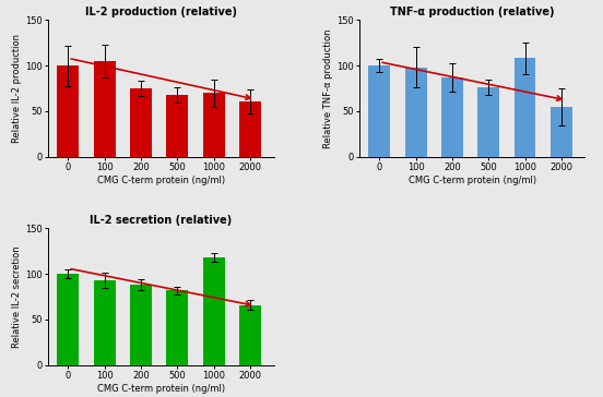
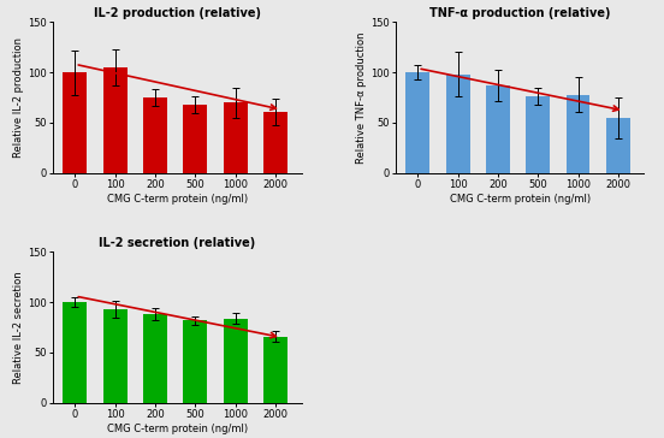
TNF-α production (relative)/1000: 108 -> 78
IL-2 secretion (relative)/1000: 118 -> 84
